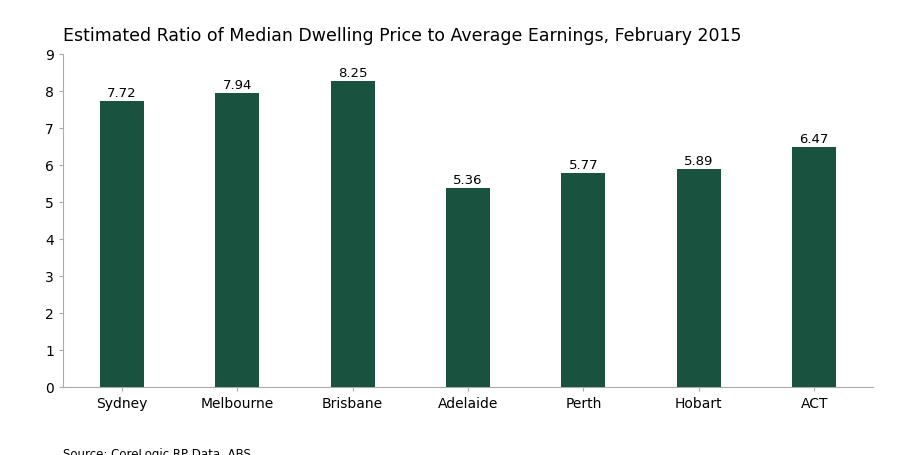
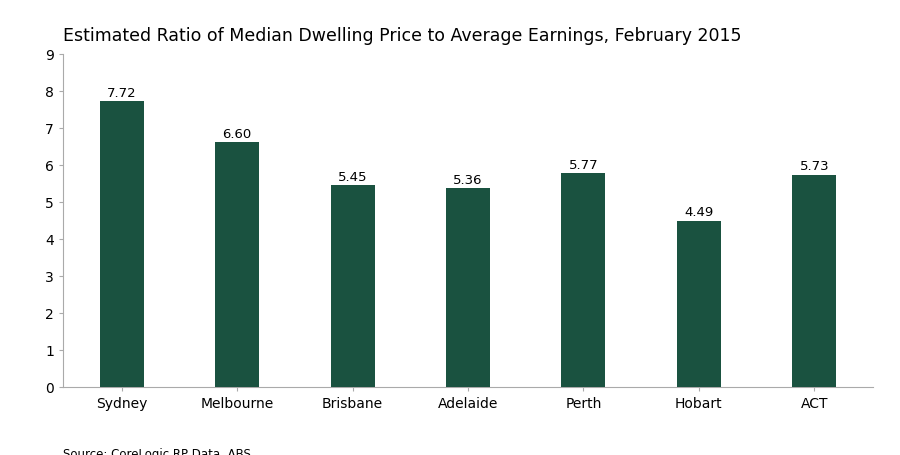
Melbourne: 7.94 -> 6.60
Brisbane: 8.25 -> 5.45
Hobart: 5.89 -> 4.49
ACT: 6.47 -> 5.73
